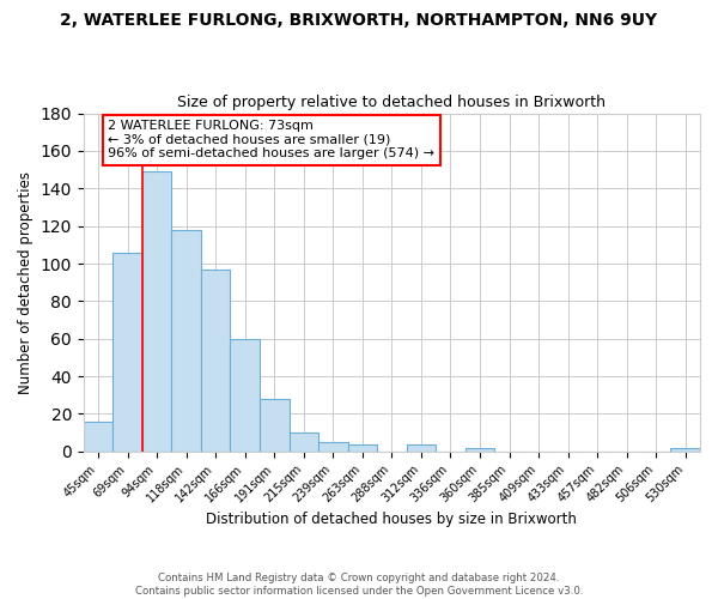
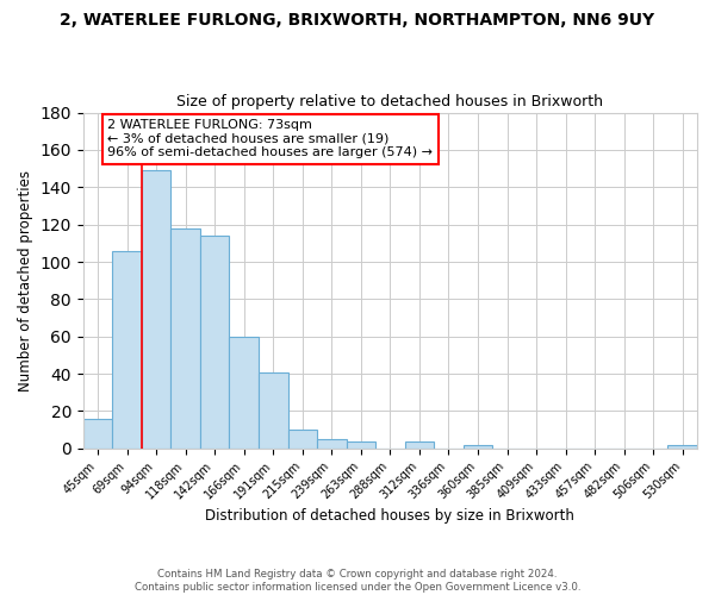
142sqm: 97 -> 114
191sqm: 28 -> 41
